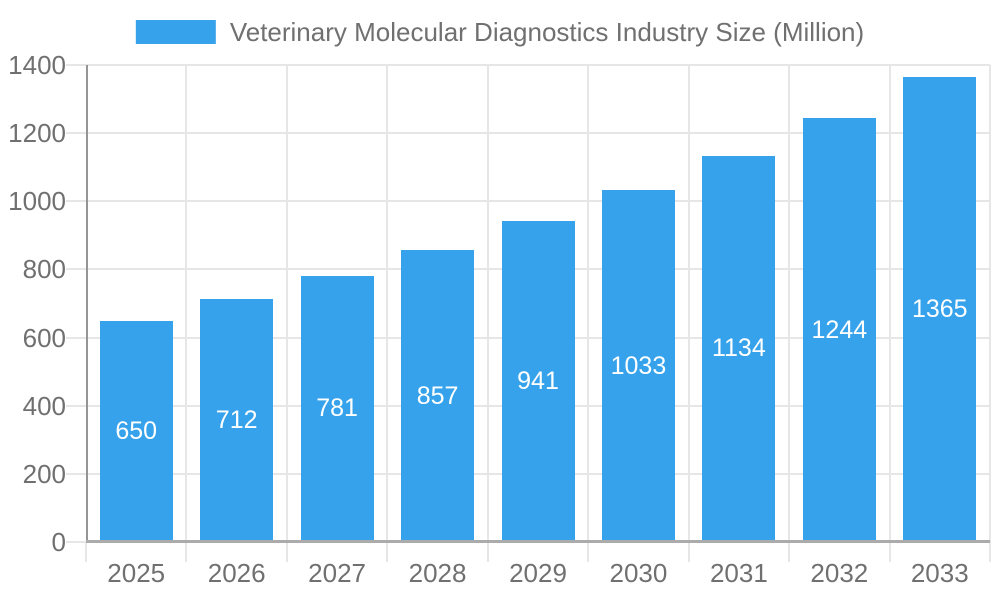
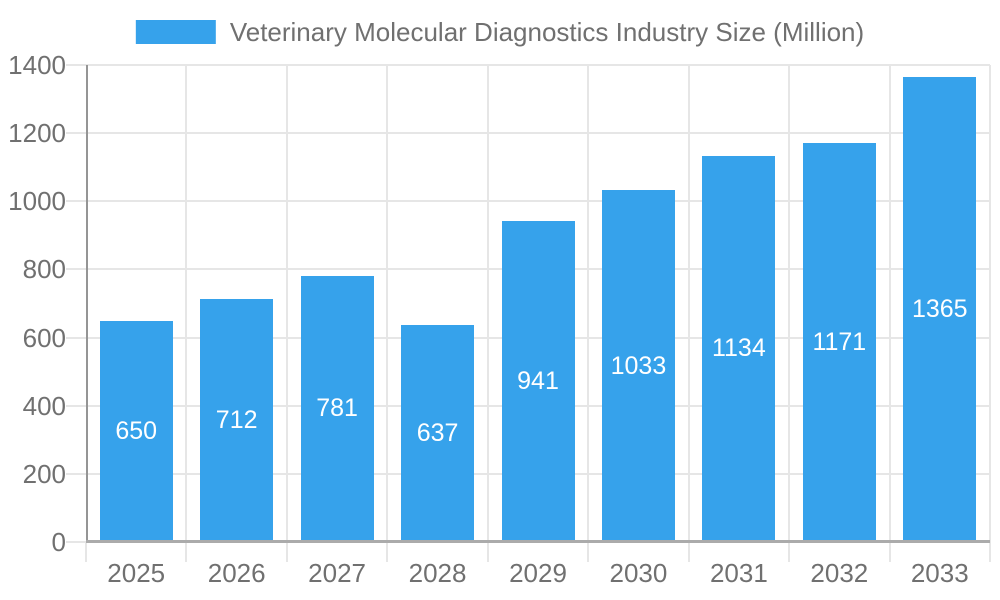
2028: 857 -> 637
2032: 1244 -> 1171
